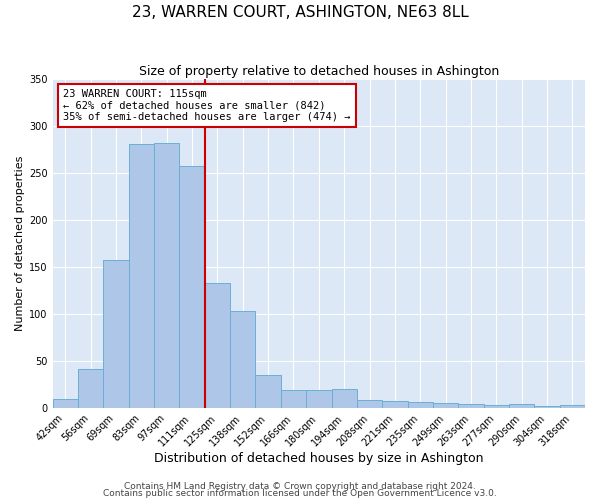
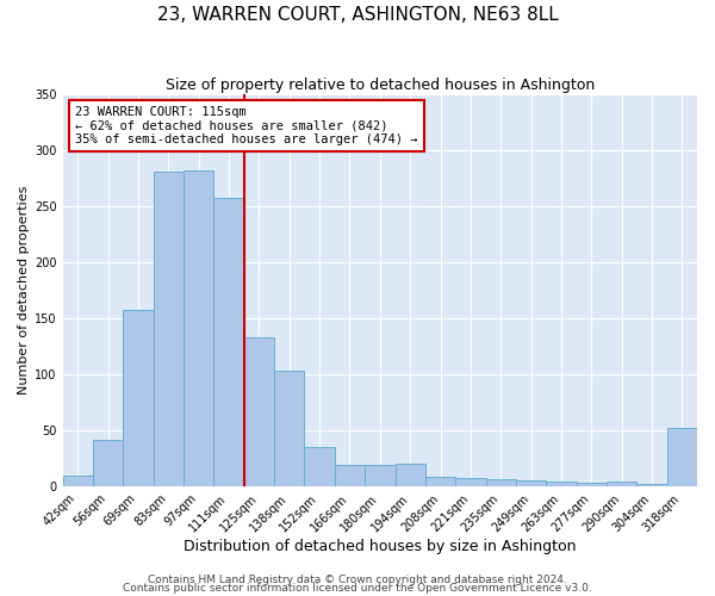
318sqm: 3 -> 52
